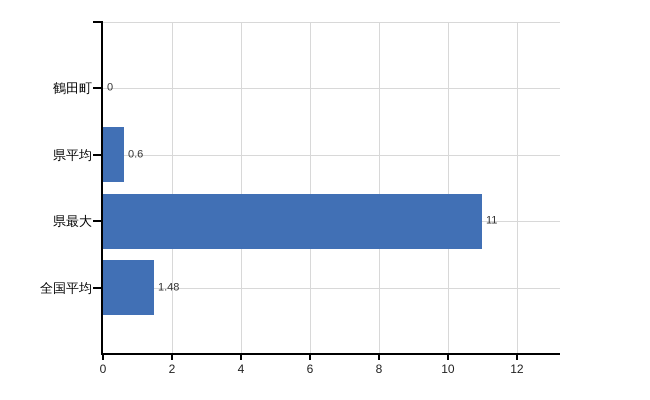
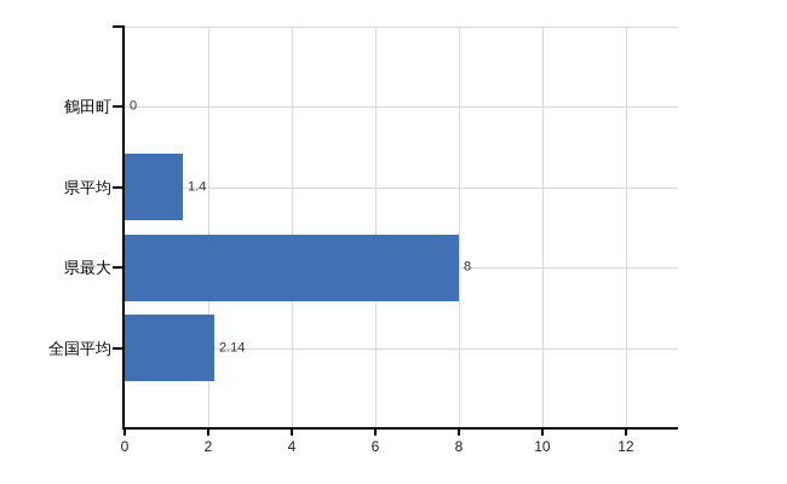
県平均: 0.6 -> 1.4
県最大: 11 -> 8
全国平均: 1.48 -> 2.14
